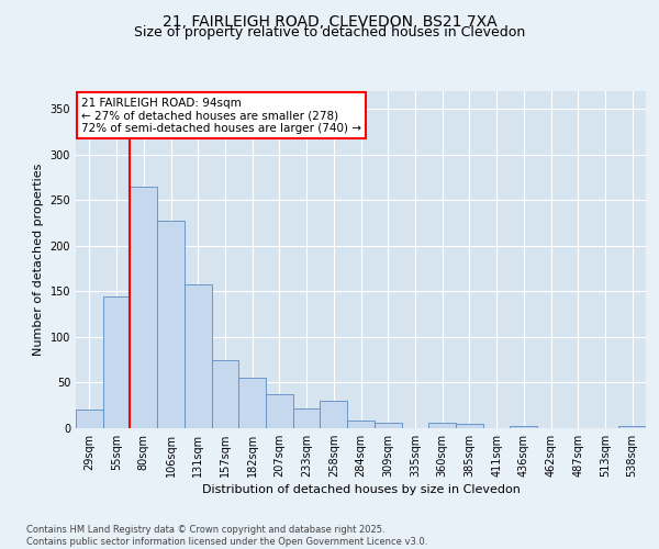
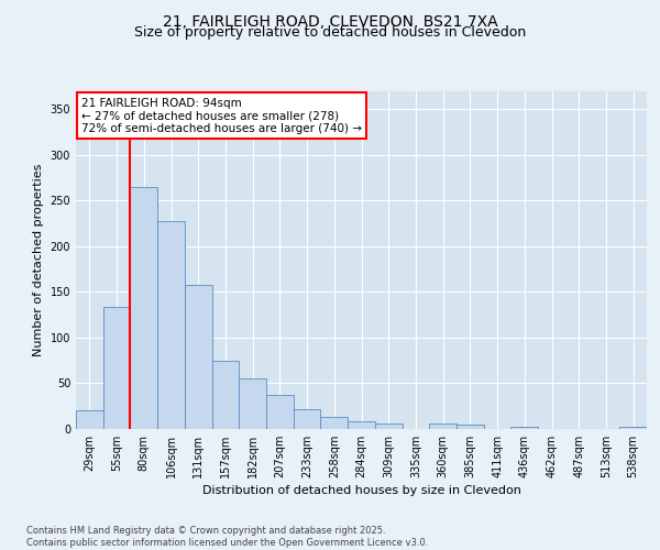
55sqm: 144 -> 133
258sqm: 30 -> 13
